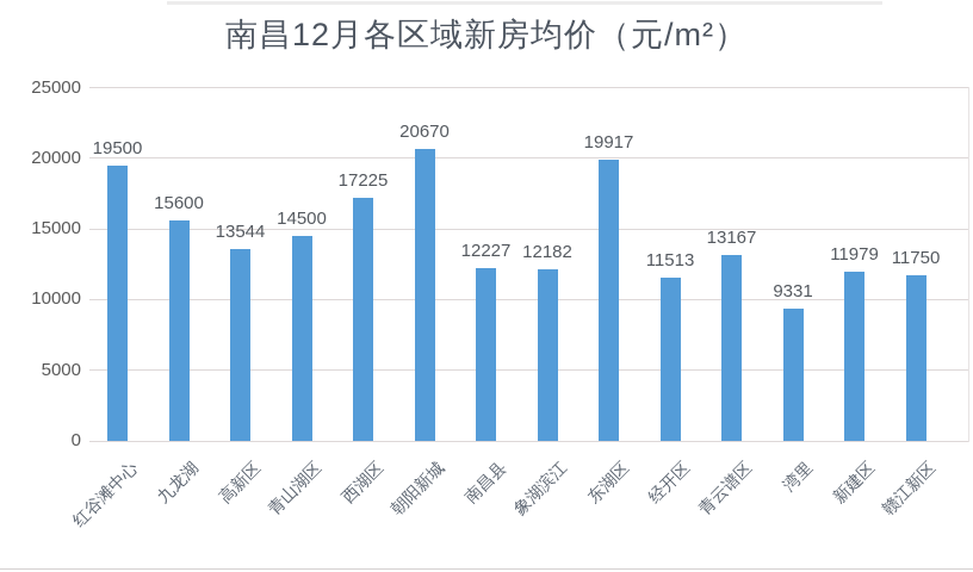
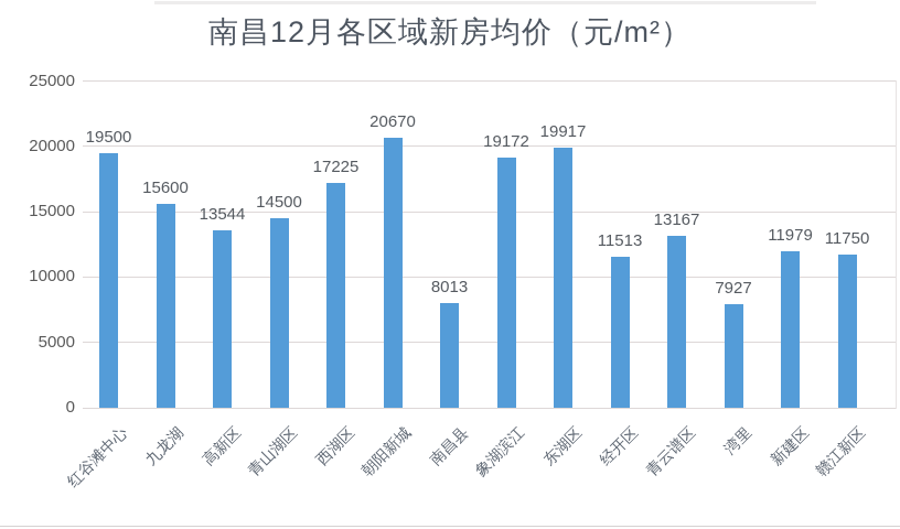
南昌县: 12227 -> 8013
象湖滨江: 12182 -> 19172
湾里: 9331 -> 7927
